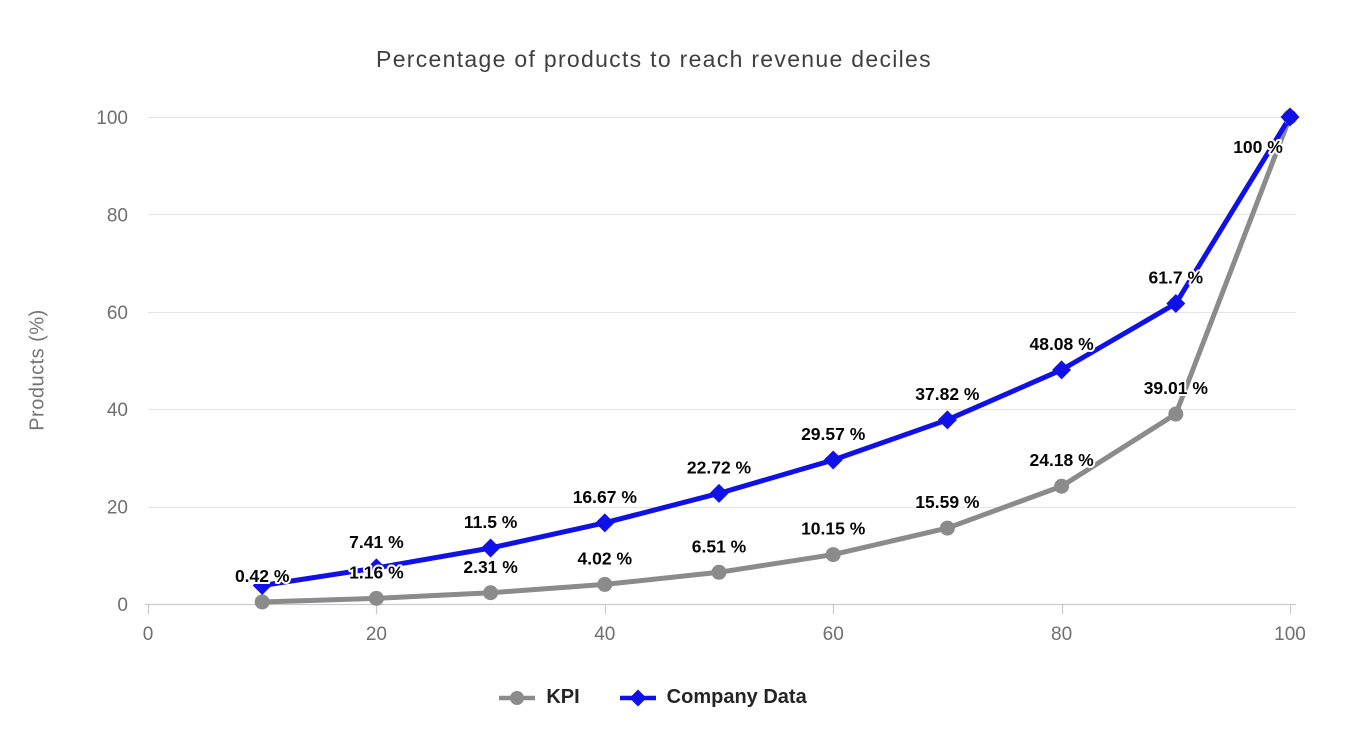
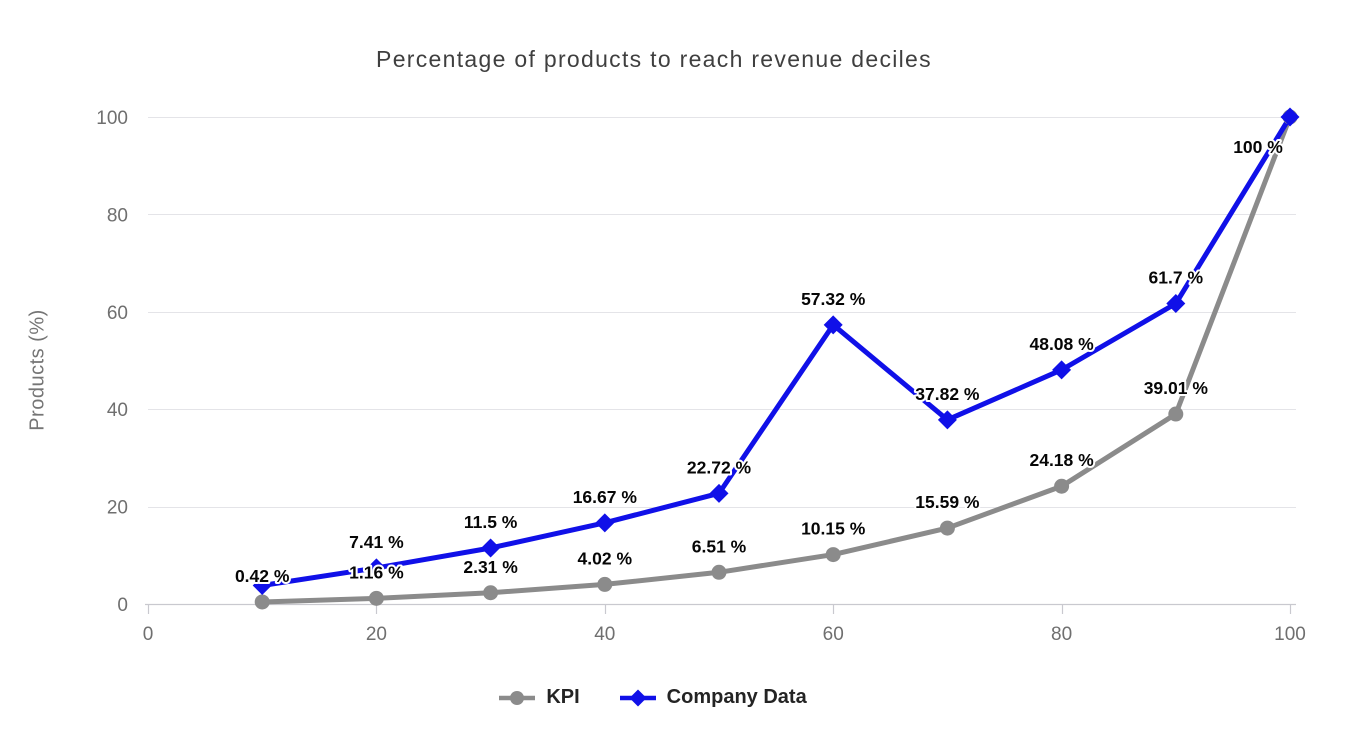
Company Data/60: 29.57 -> 57.32
